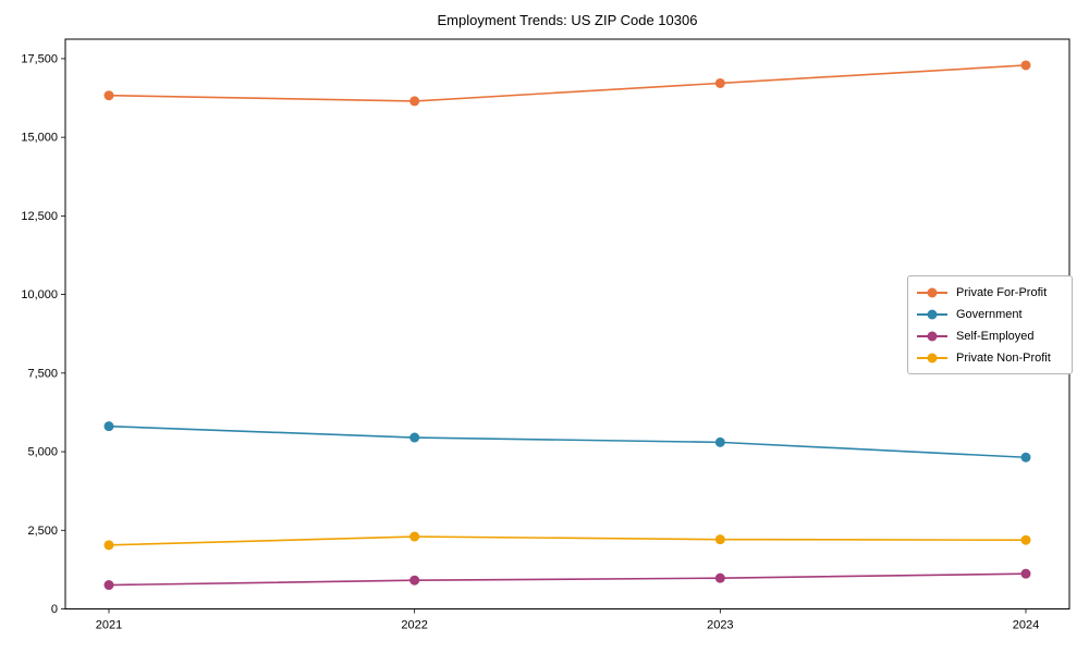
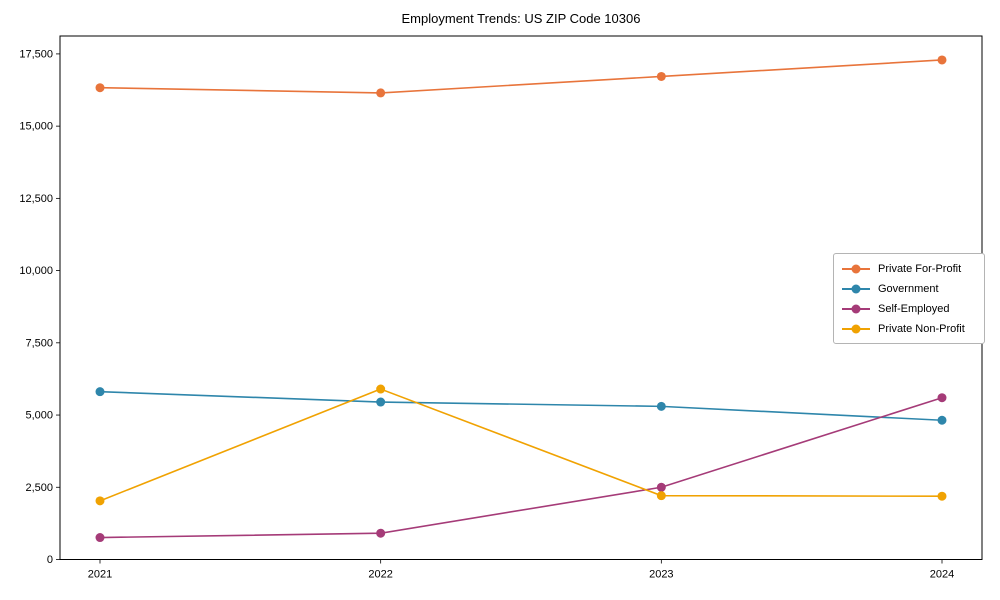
Private Non-Profit/2022: 2300 -> 5900
Self-Employed/2023: 1000 -> 2500
Self-Employed/2024: 1100 -> 5600
